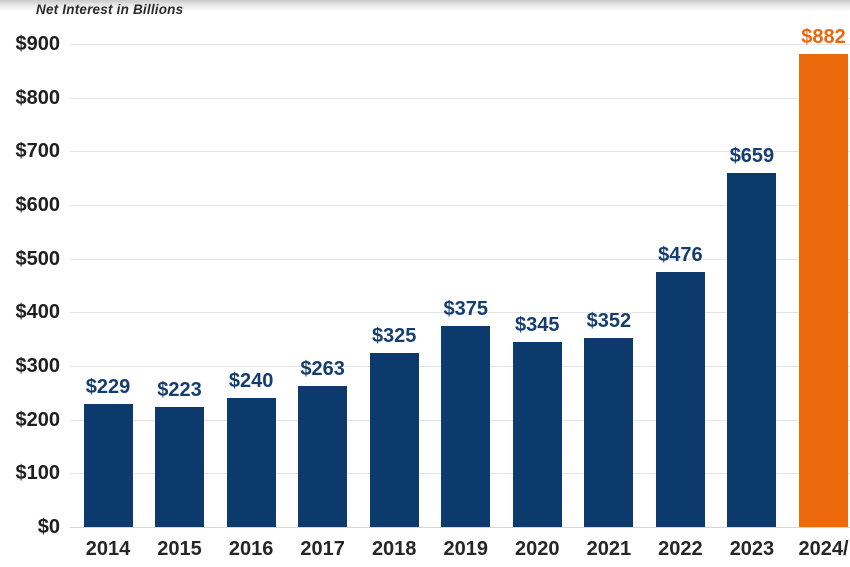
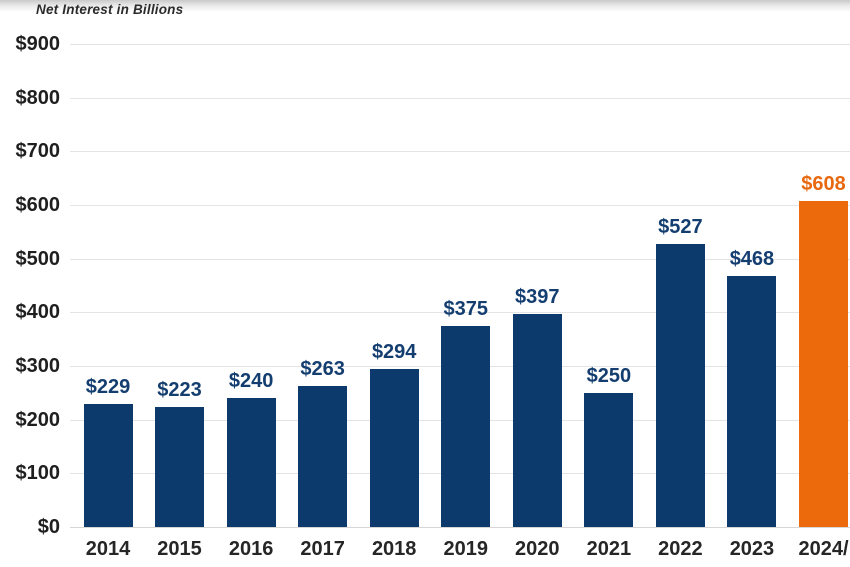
2018: $325 -> $294
2020: $345 -> $397
2021: $352 -> $250
2022: $476 -> $527
2023: $659 -> $468
2024/: $882 -> $608
